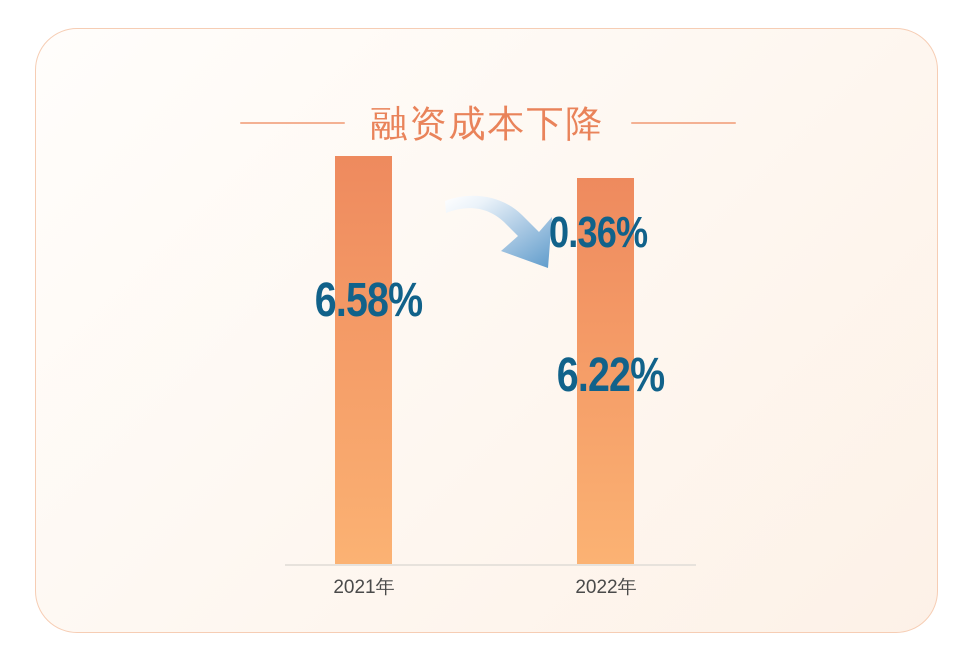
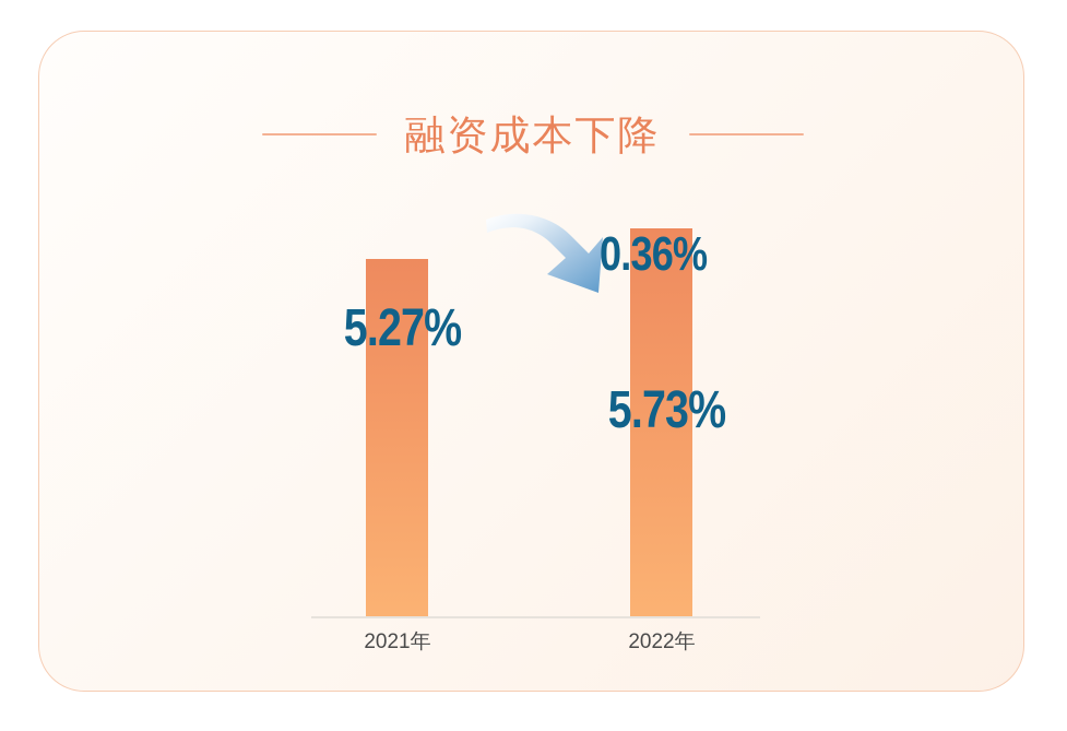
2021年: 6.58% -> 5.27%
2022年: 6.22% -> 5.73%
